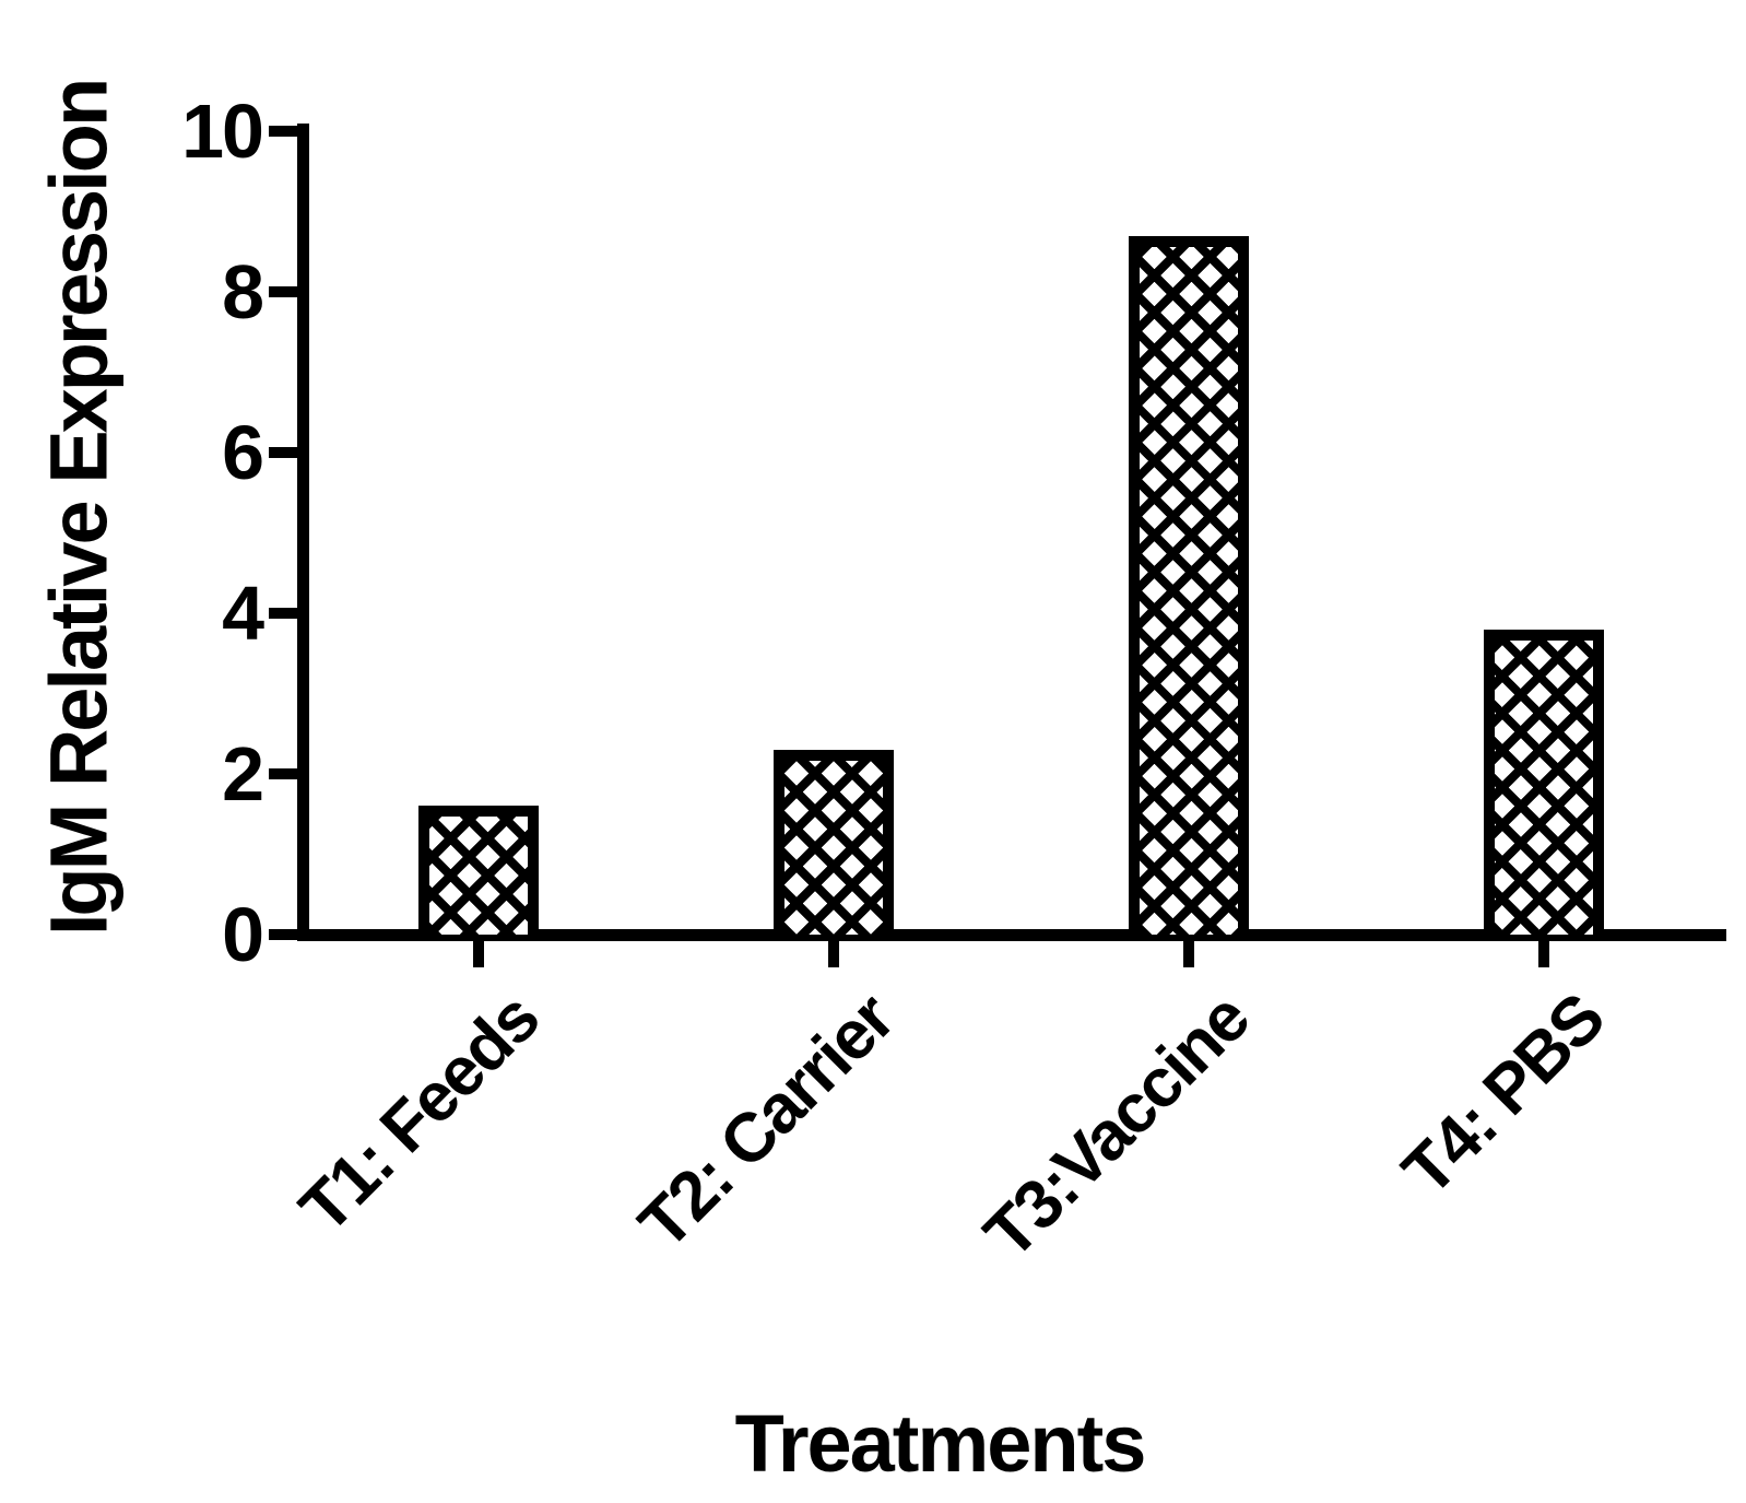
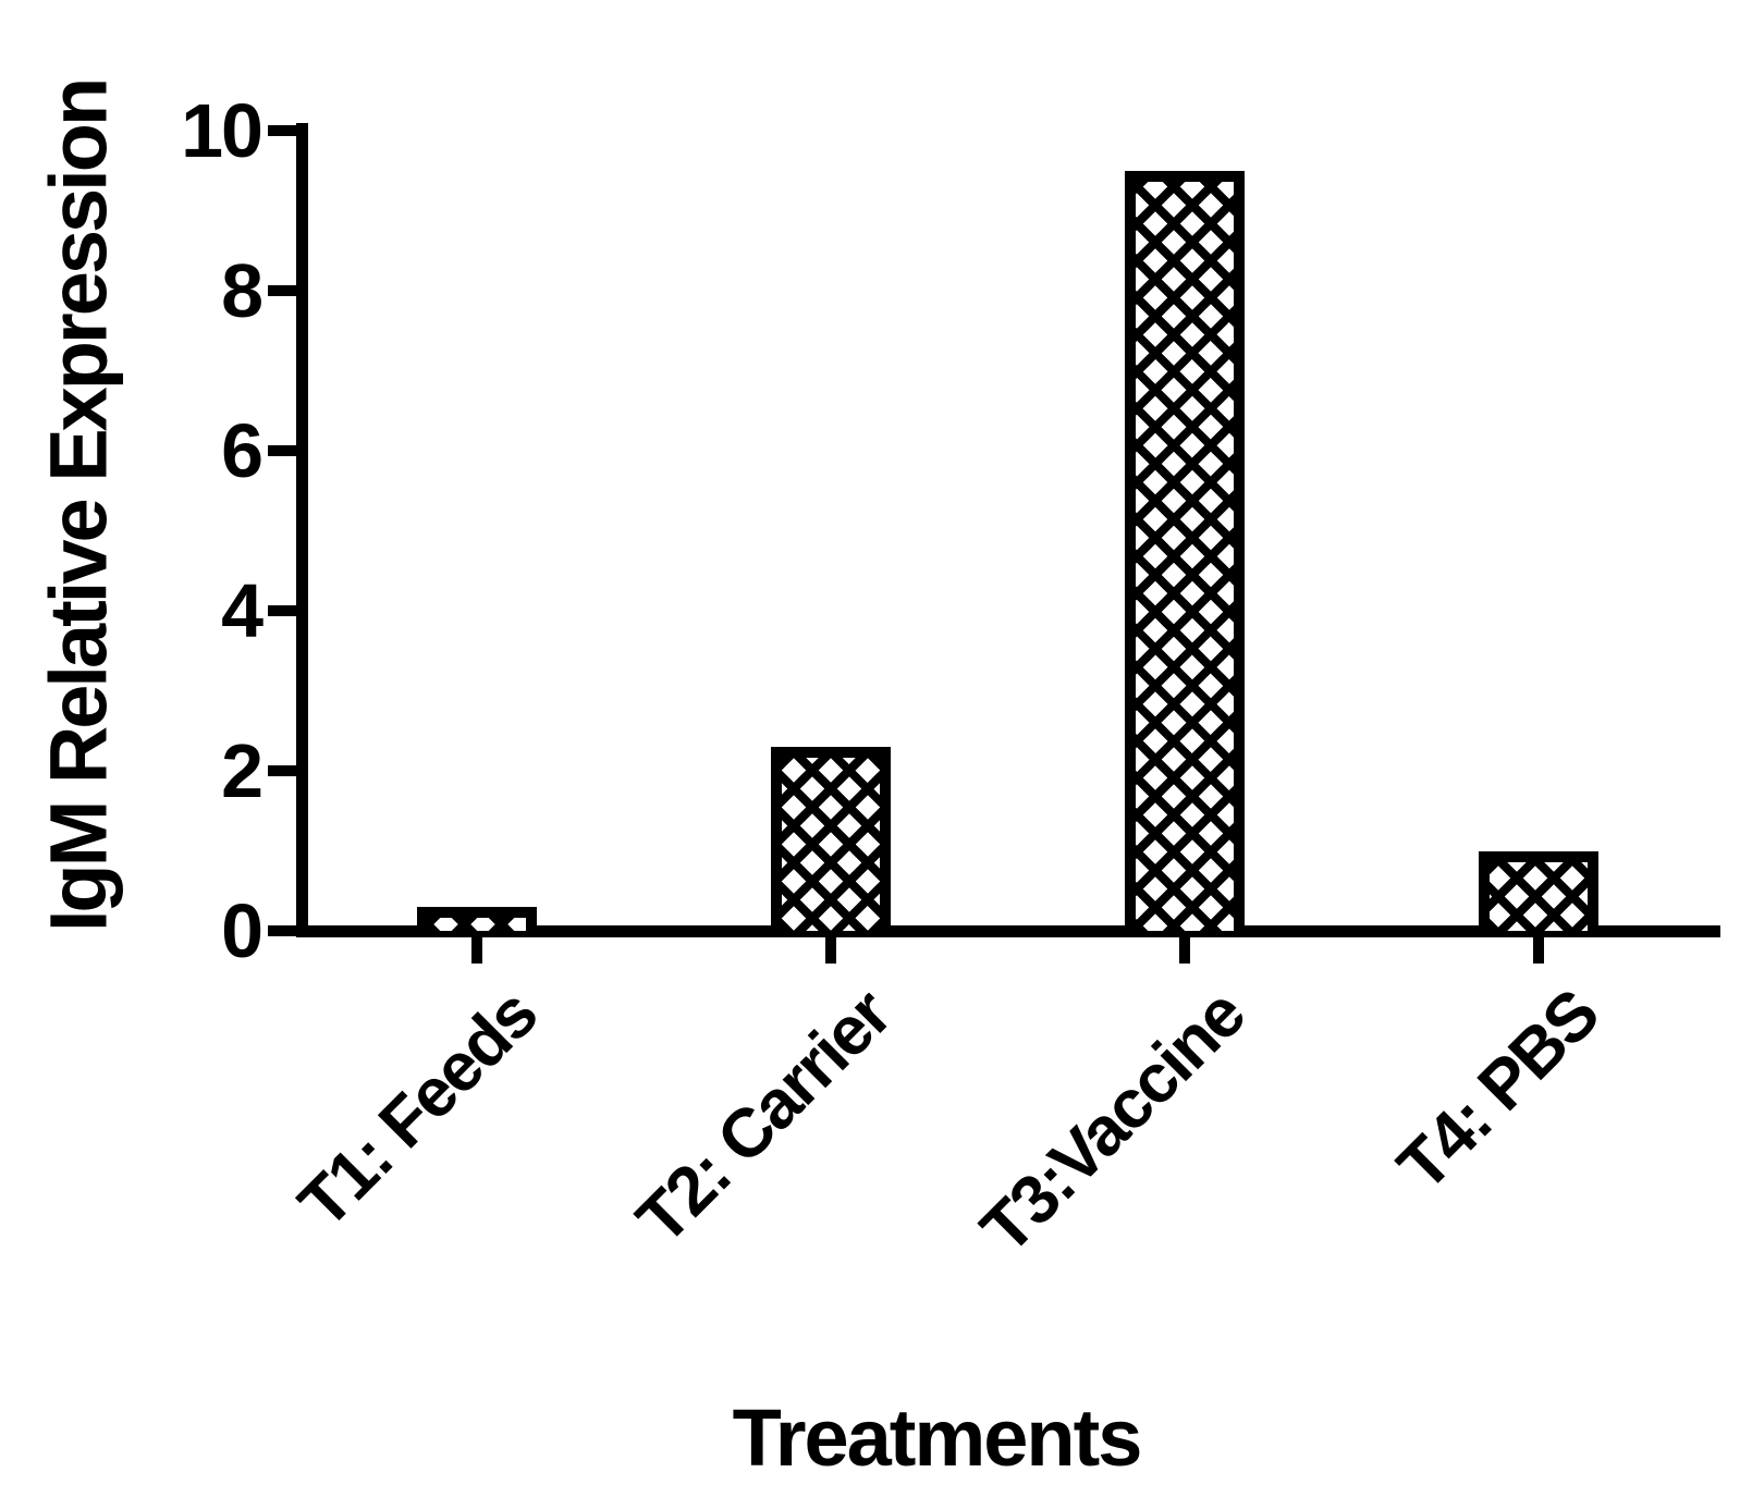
T1: Feeds: 1.6 -> 0.3
T3:Vaccine: 8.7 -> 9.5
T4: PBS: 3.8 -> 1.0
